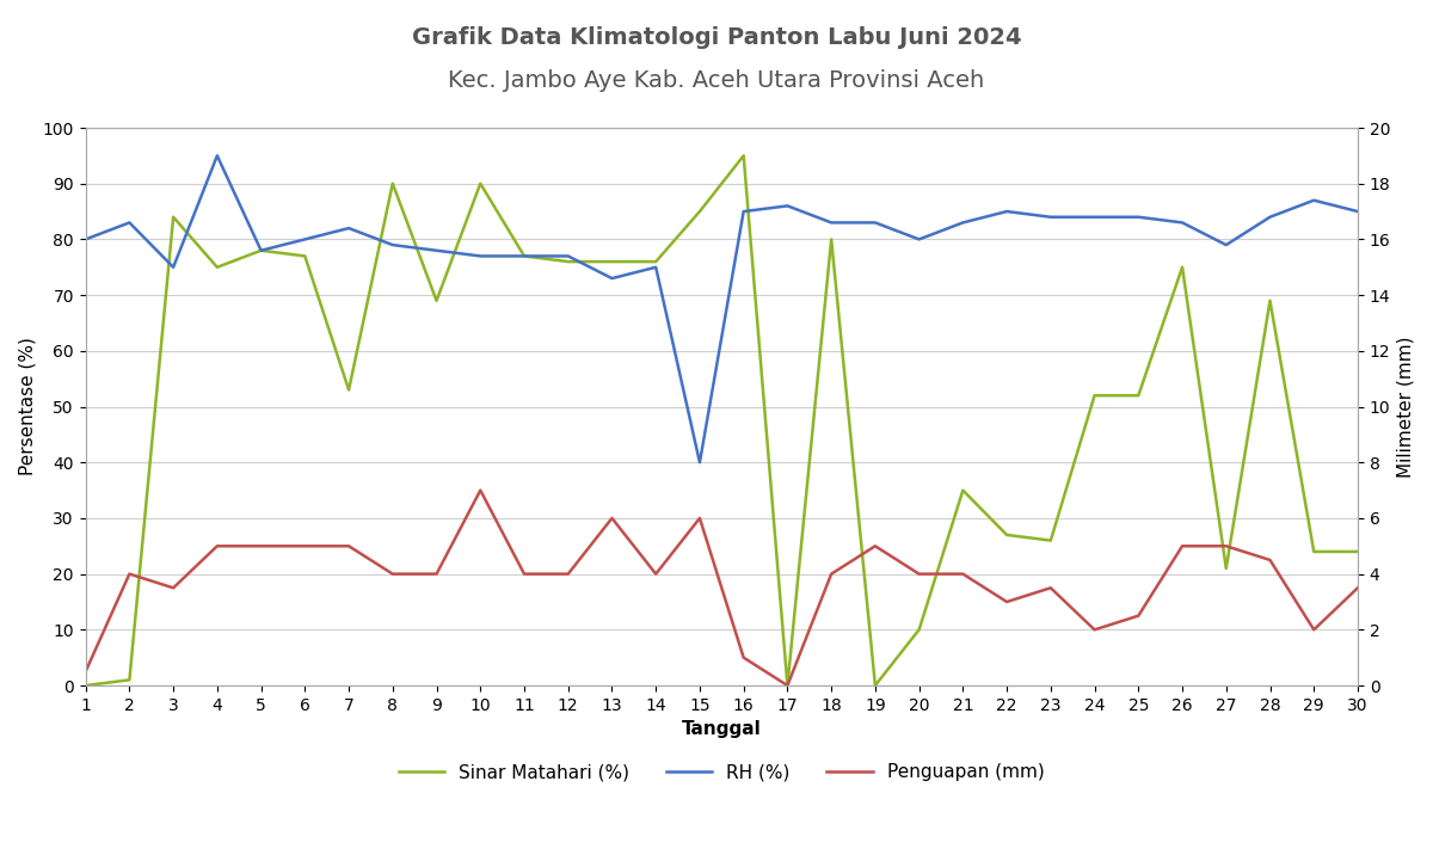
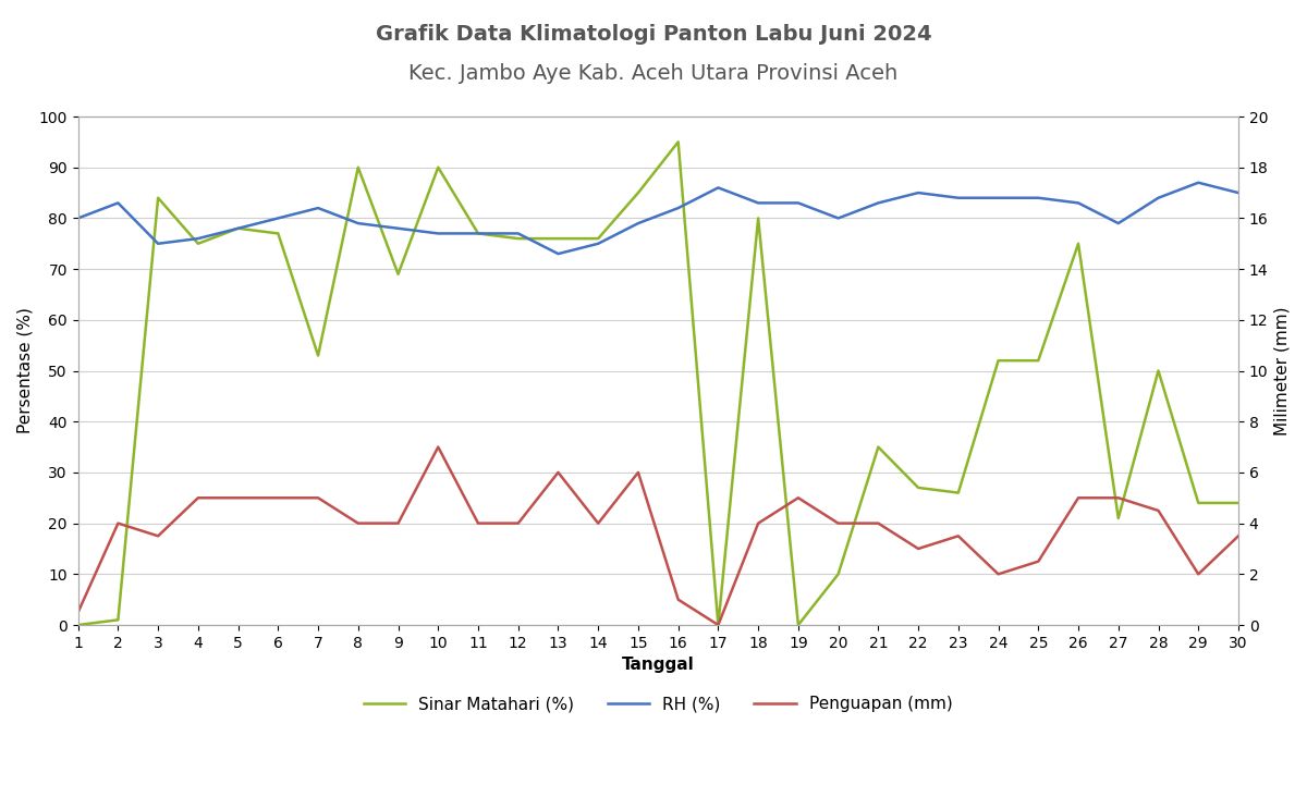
RH (%)/4: 95 -> 76
RH (%)/15: 40 -> 79
RH (%)/16: 85 -> 82
Sinar Matahari (%)/28: 69 -> 50
